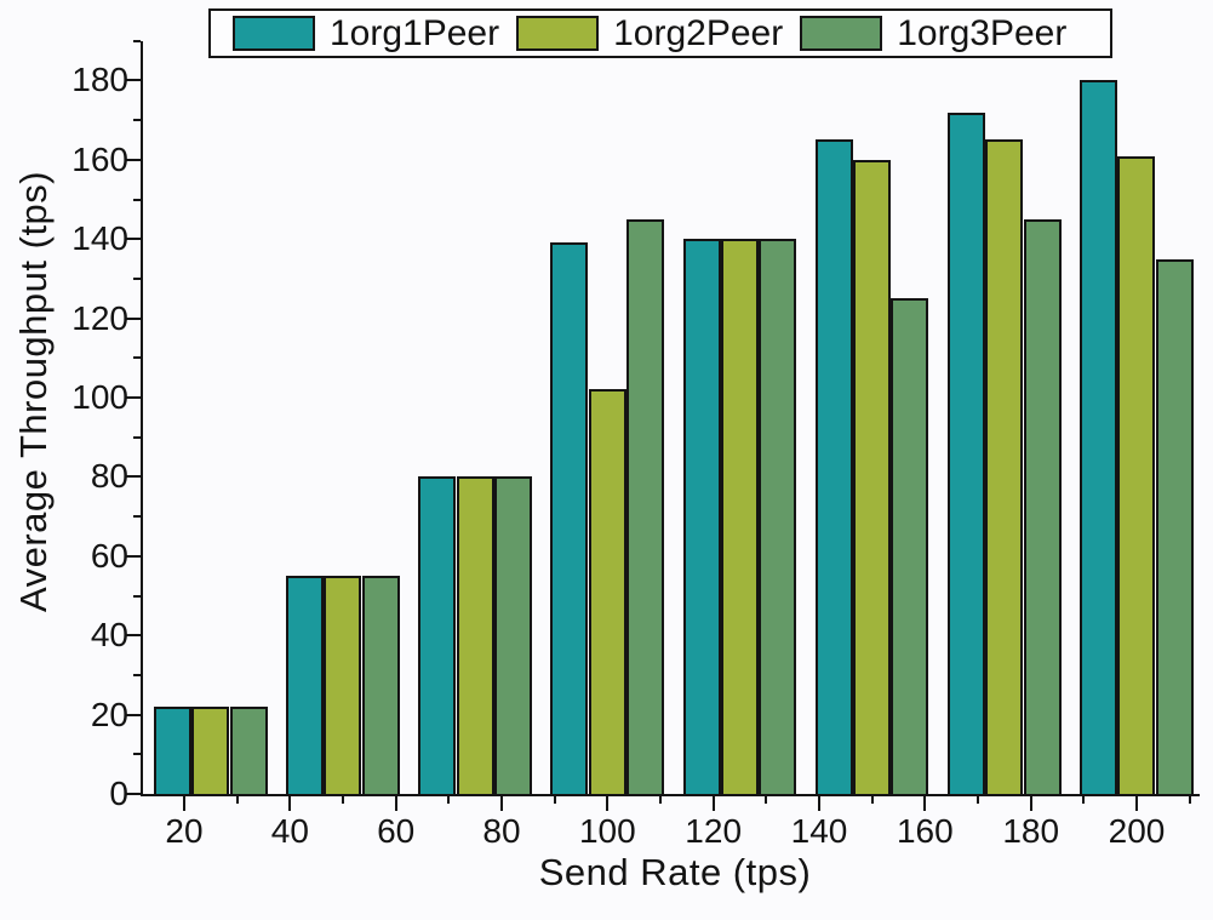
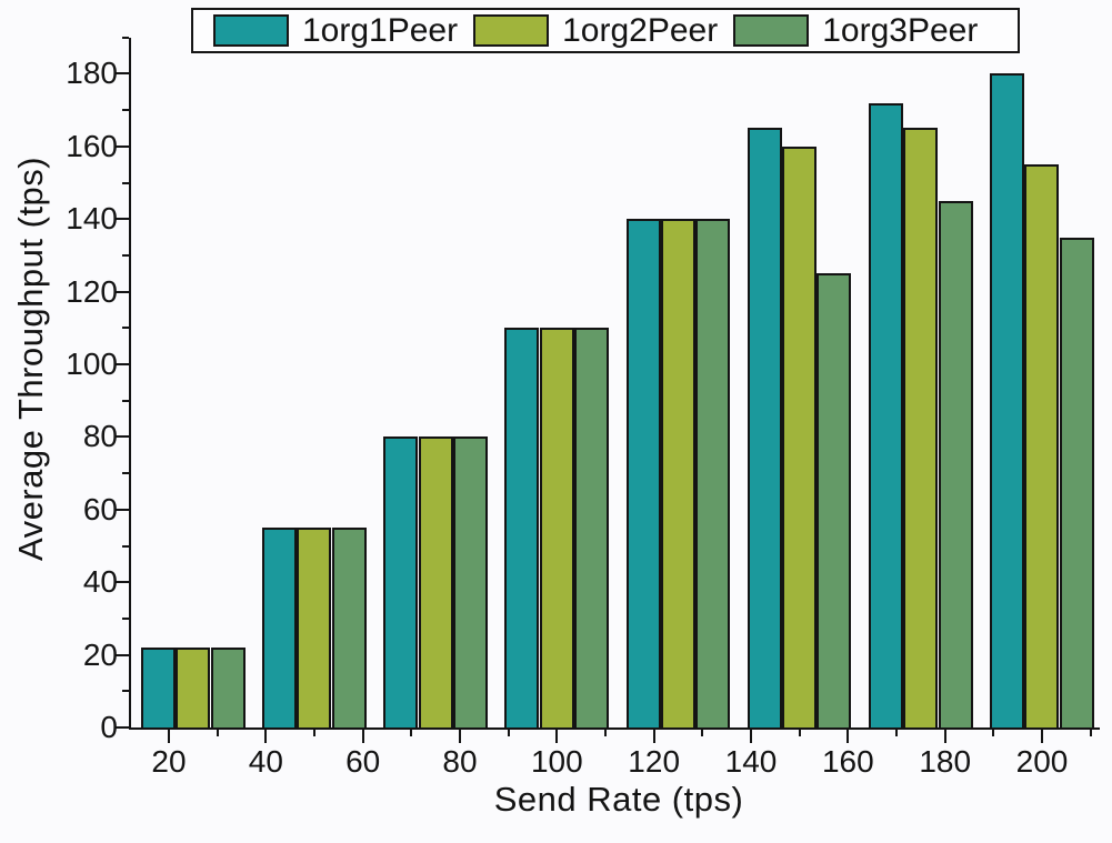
1org1Peer/100: 139 -> 110
1org2Peer/100: 102 -> 110
1org3Peer/100: 145 -> 110
1org2Peer/200: 161 -> 155
